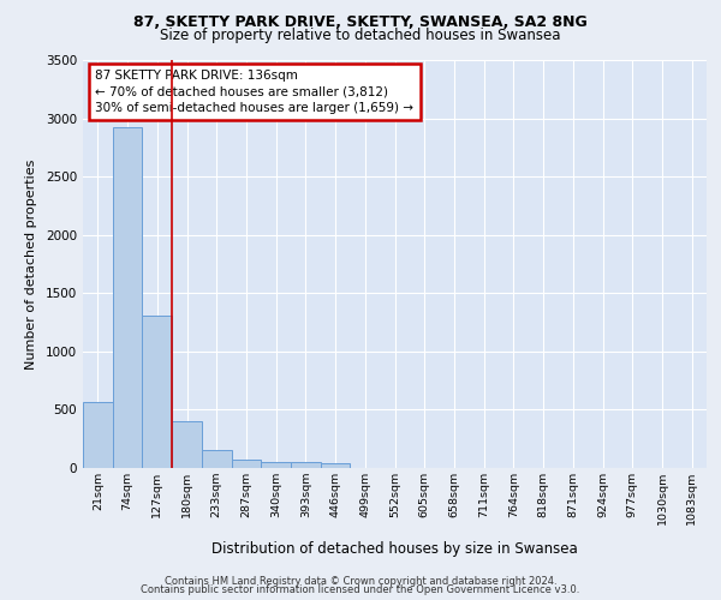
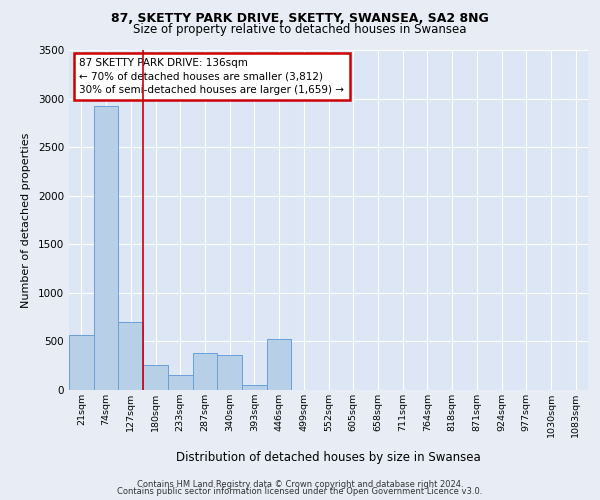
127sqm: 1310 -> 700
180sqm: 400 -> 260
287sqm: 80 -> 380
340sqm: 60 -> 360
446sqm: 40 -> 520
